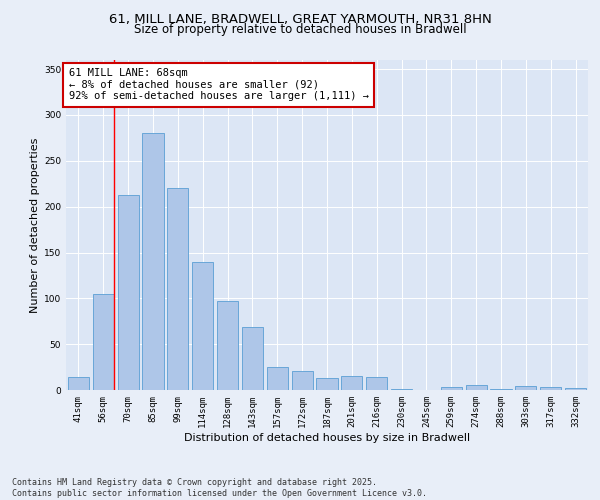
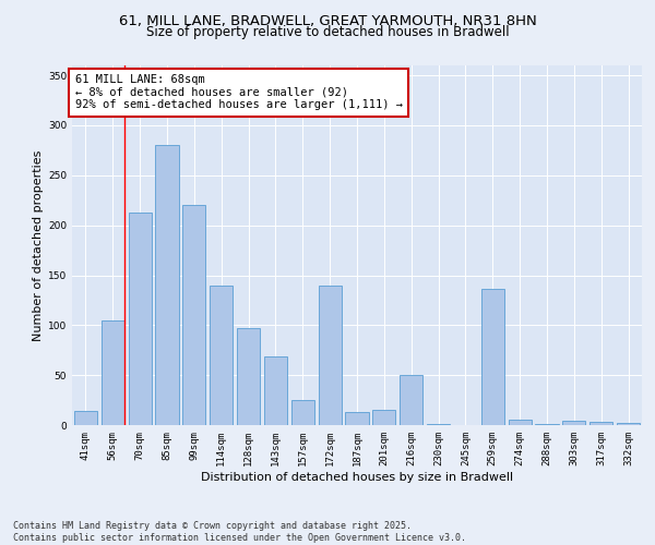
172sqm: 21 -> 140
216sqm: 14 -> 50
259sqm: 3 -> 136
